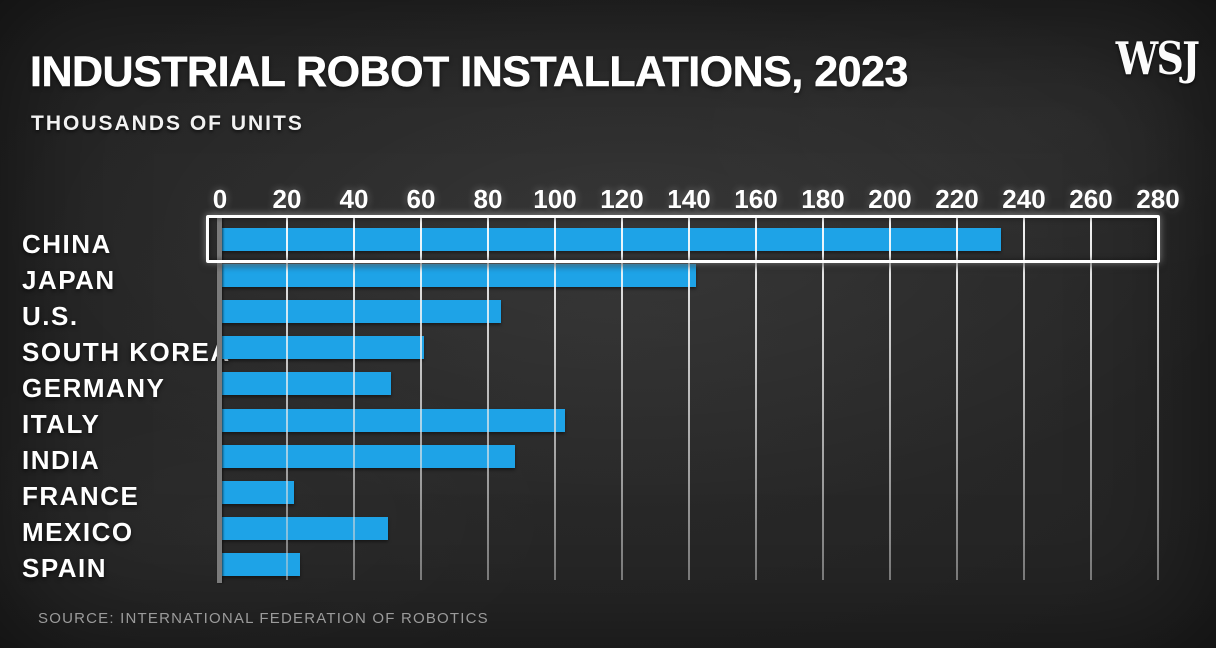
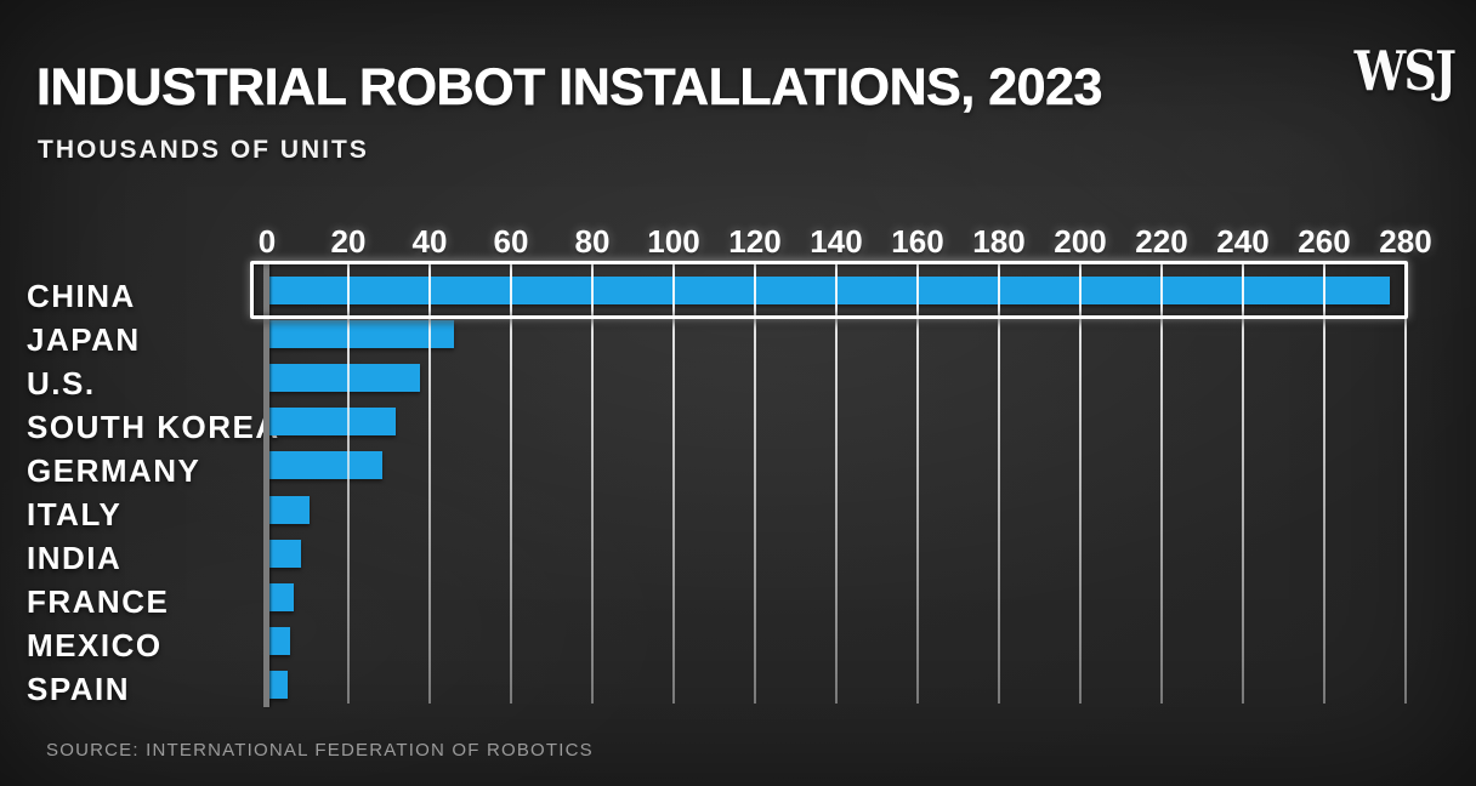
CHINA: 233 -> 276
JAPAN: 142 -> 46
U.S.: 84 -> 38
SOUTH KOREA: 61 -> 32
GERMANY: 51 -> 28
ITALY: 103 -> 10
INDIA: 88 -> 8
FRANCE: 22 -> 6
MEXICO: 50 -> 6
SPAIN: 24 -> 5
